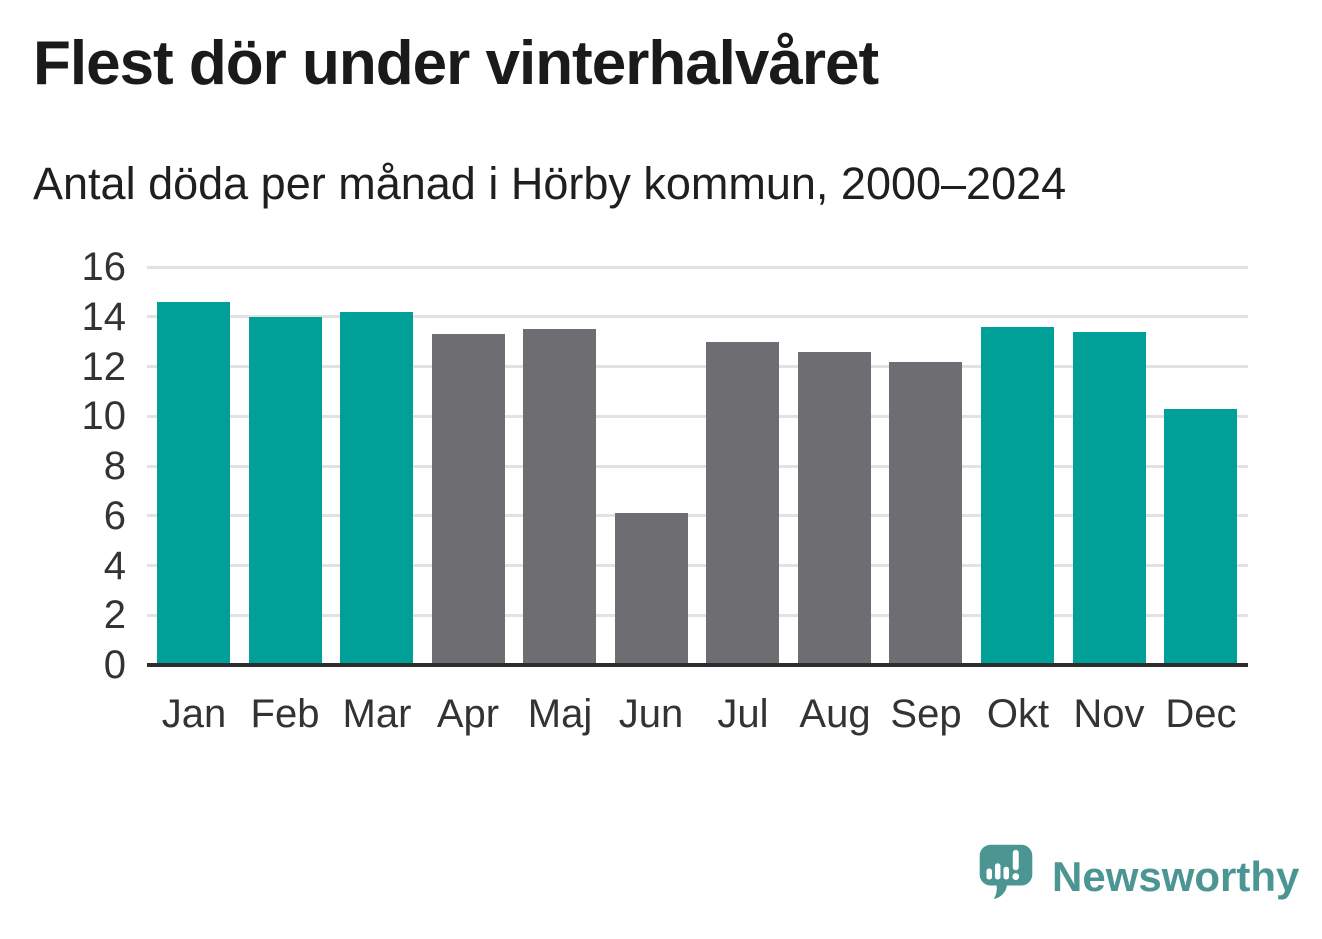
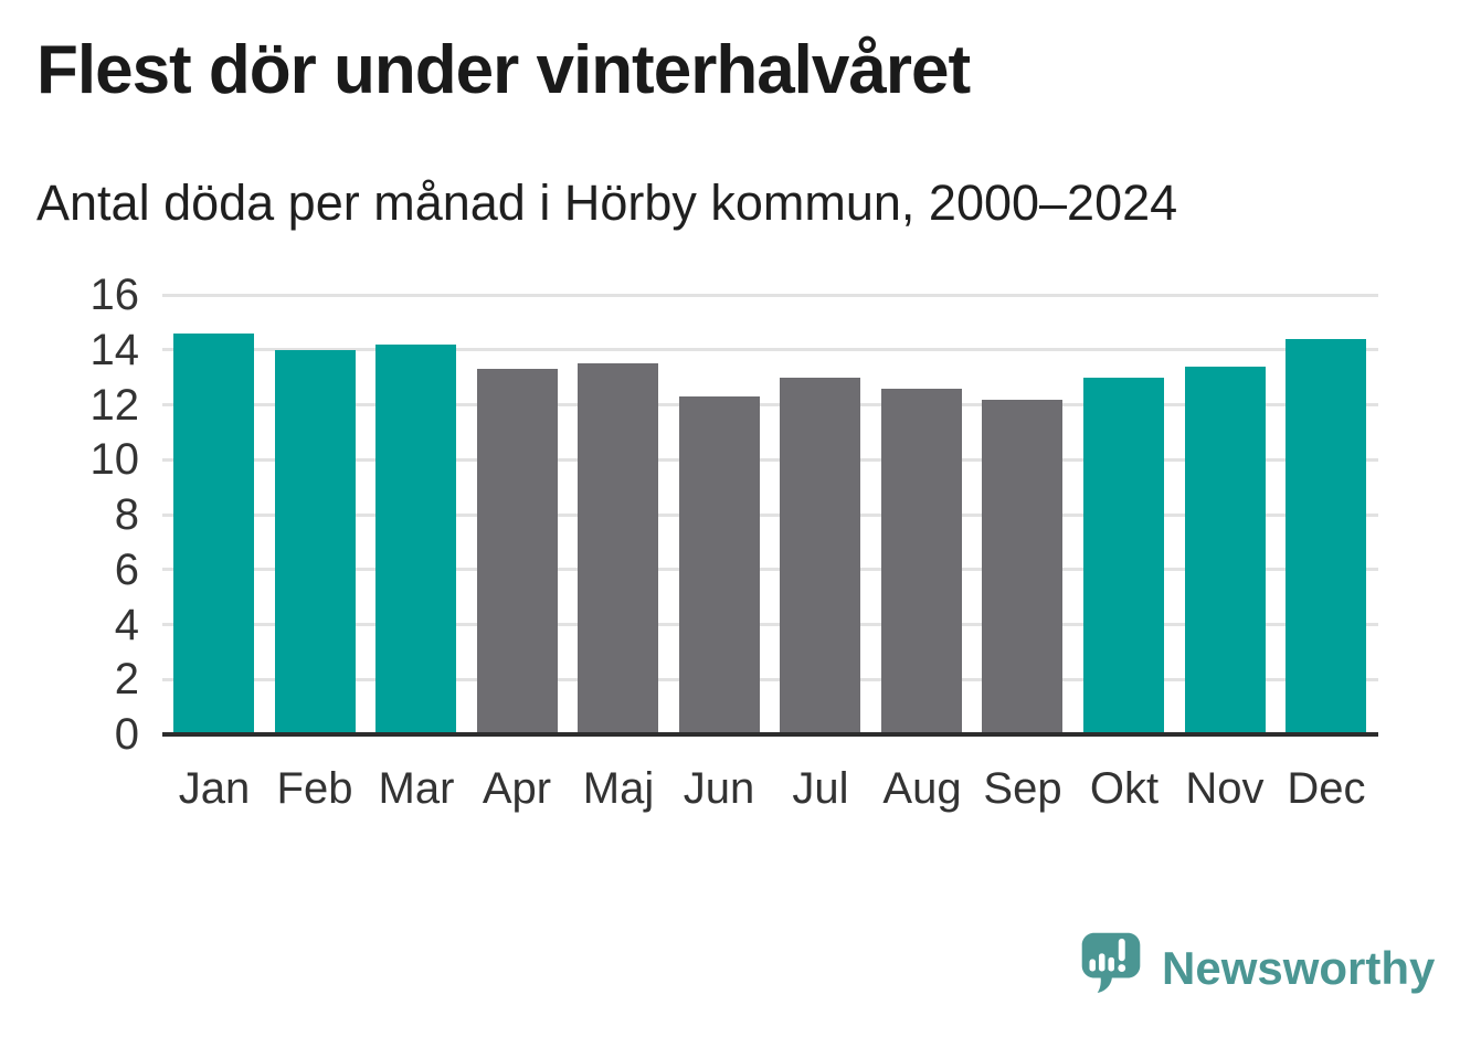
Jun: 6.1 -> 12.3
Okt: 13.6 -> 13.0
Dec: 10.3 -> 14.4
